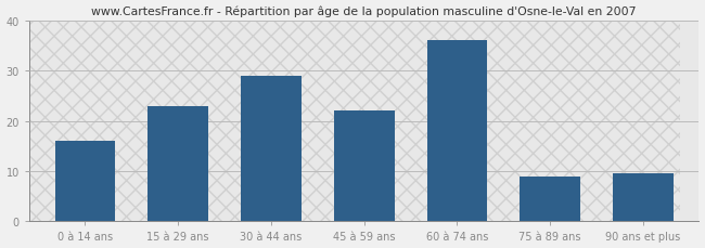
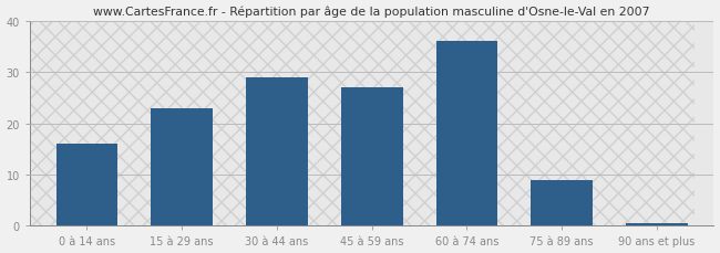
45 à 59 ans: 22.0 -> 27.0
90 ans et plus: 9.5 -> 0.5
